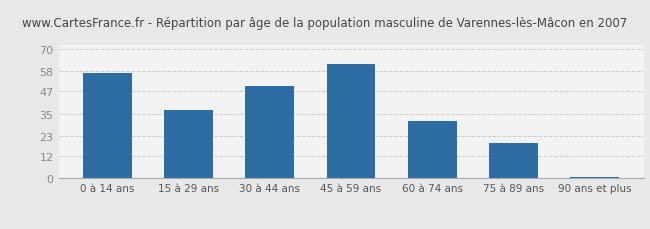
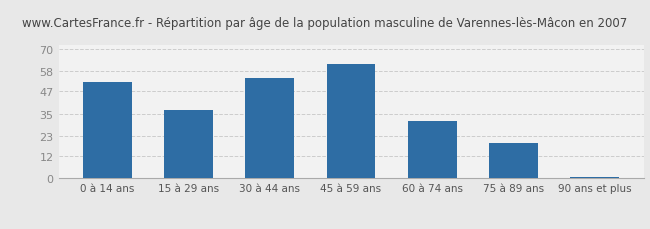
0 à 14 ans: 57 -> 52
30 à 44 ans: 50 -> 54
